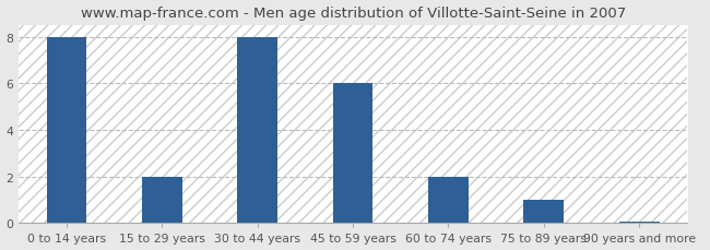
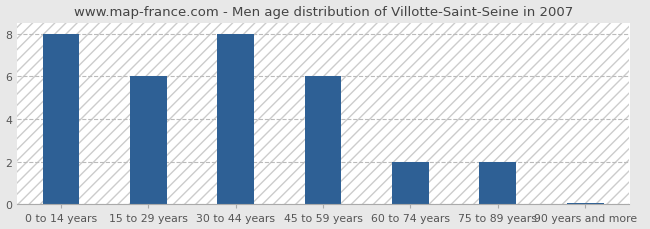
15 to 29 years: 2.00 -> 6.00
75 to 89 years: 1.00 -> 2.00
